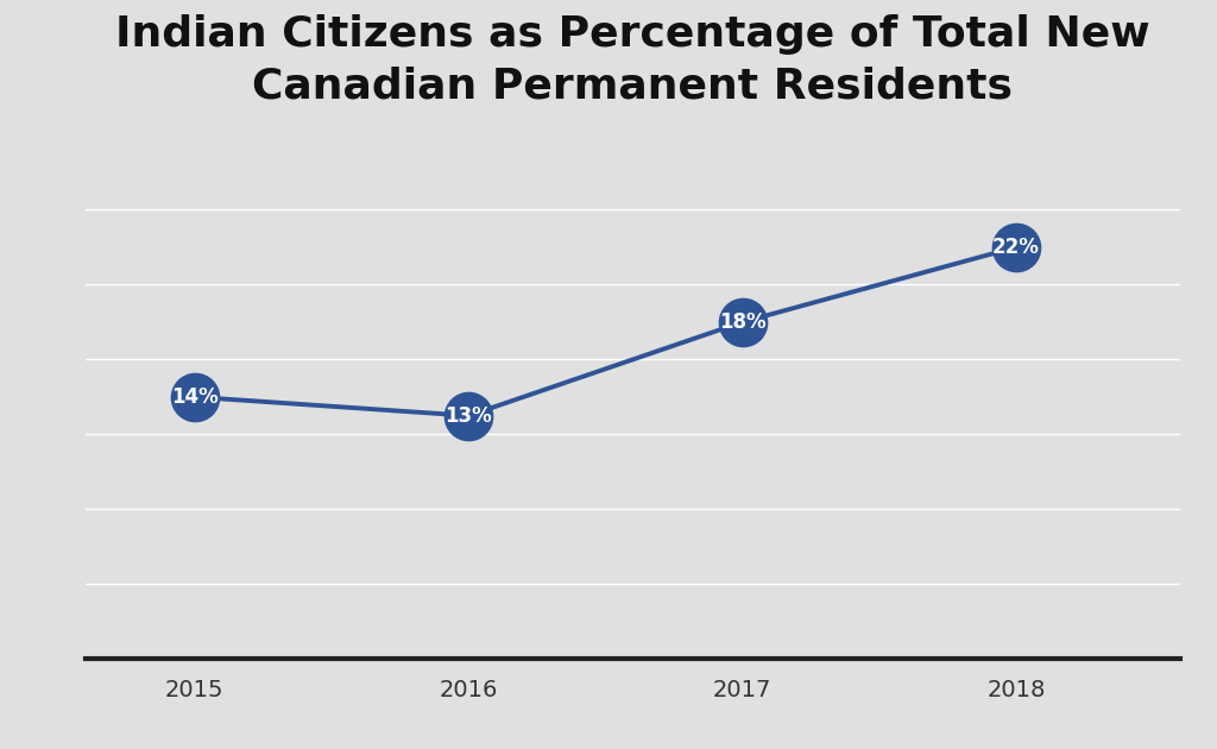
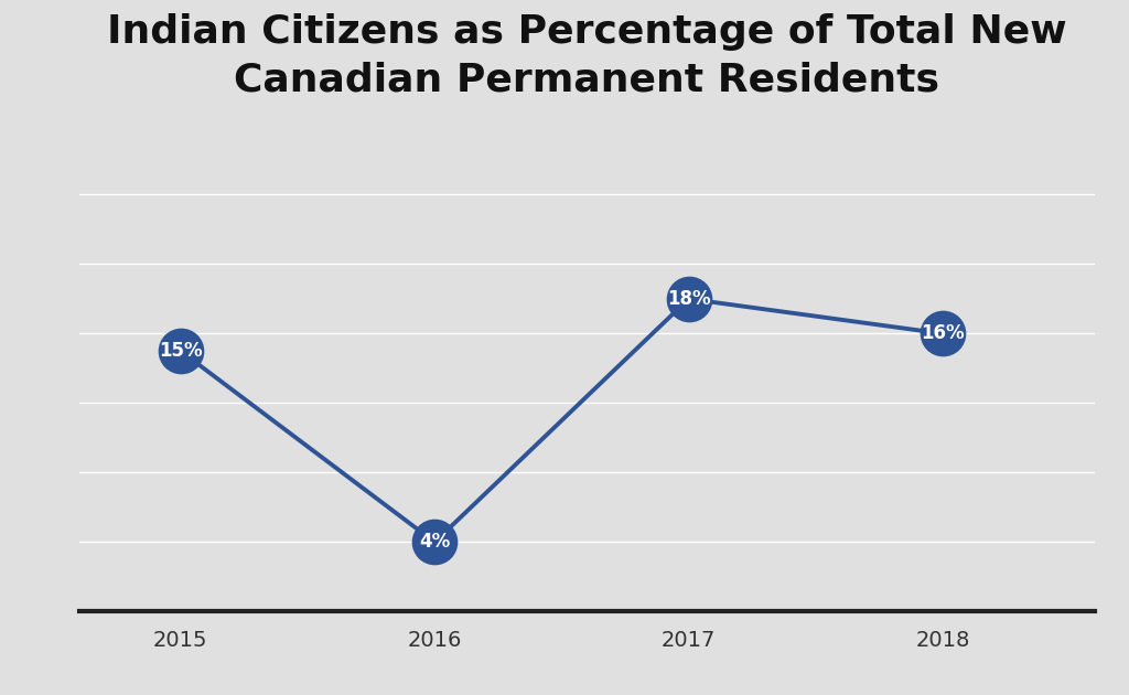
2015: 14% -> 15%
2016: 13% -> 4%
2018: 22% -> 16%
